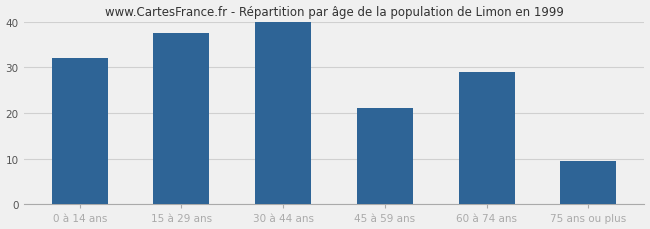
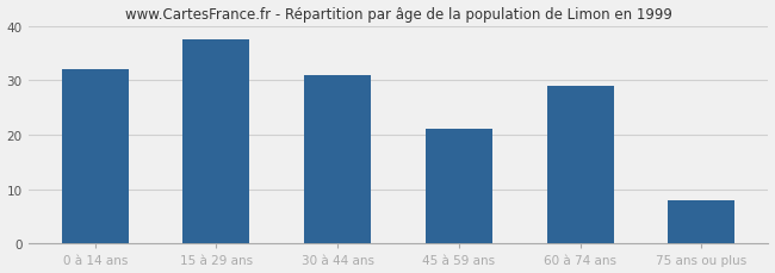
30 à 44 ans: 40.0 -> 31.0
75 ans ou plus: 9.5 -> 8.0
